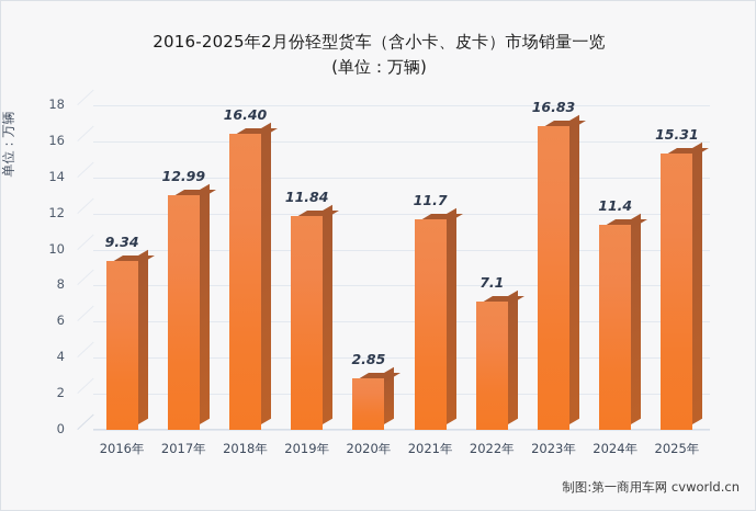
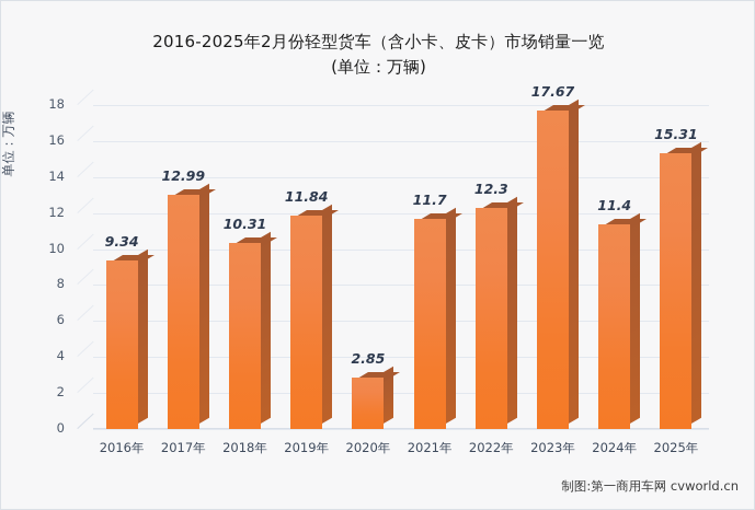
2018年: 16.40 -> 10.31
2022年: 7.1 -> 12.3
2023年: 16.83 -> 17.67
